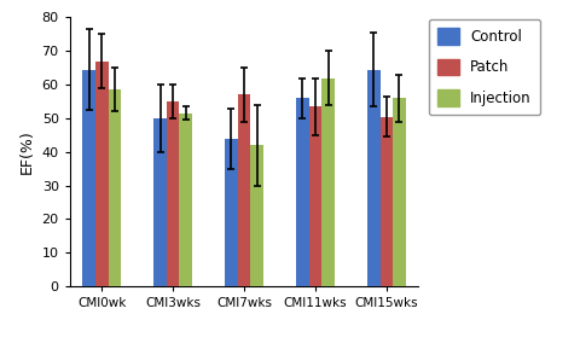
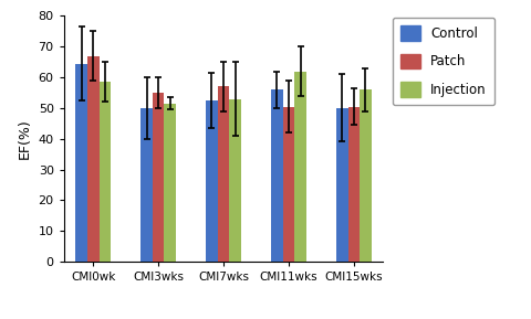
Control/CMI7wks: 44.0 -> 52.5
Injection/CMI7wks: 42.0 -> 53.0
Patch/CMI11wks: 53.5 -> 50.5
Control/CMI15wks: 64.5 -> 50.0
